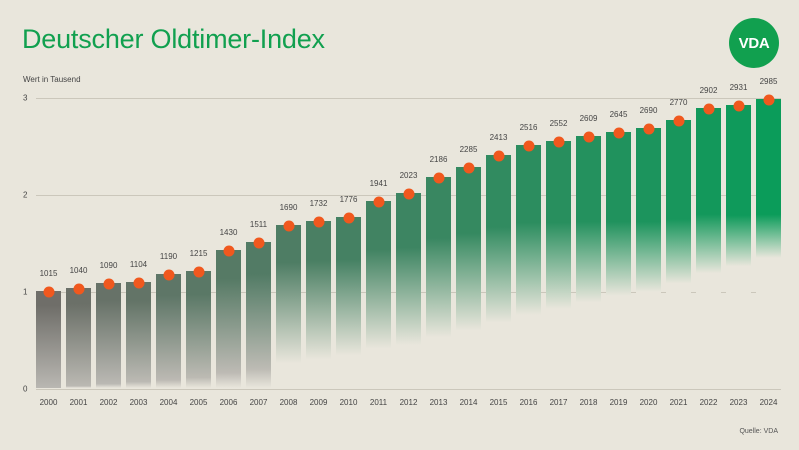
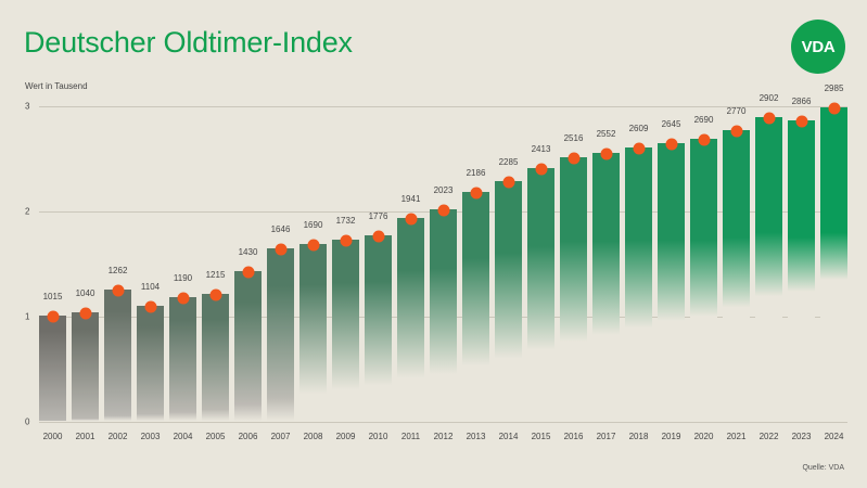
2002: 1090 -> 1262
2007: 1511 -> 1646
2023: 2931 -> 2866
